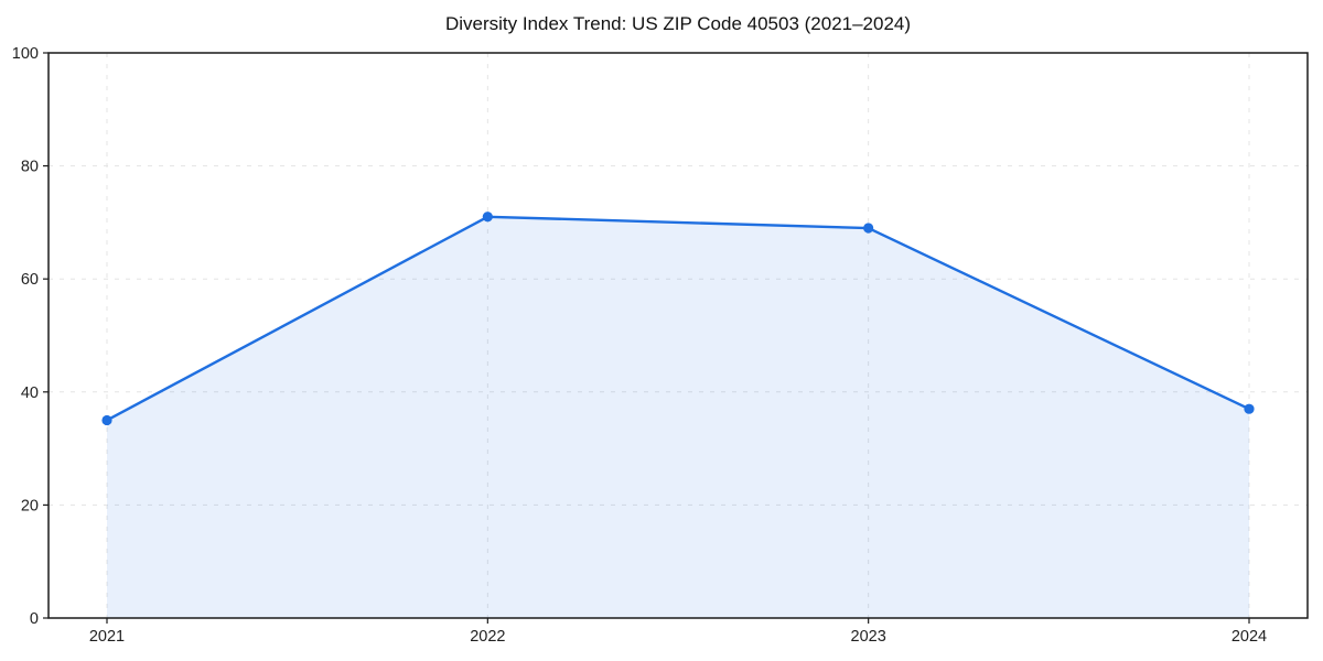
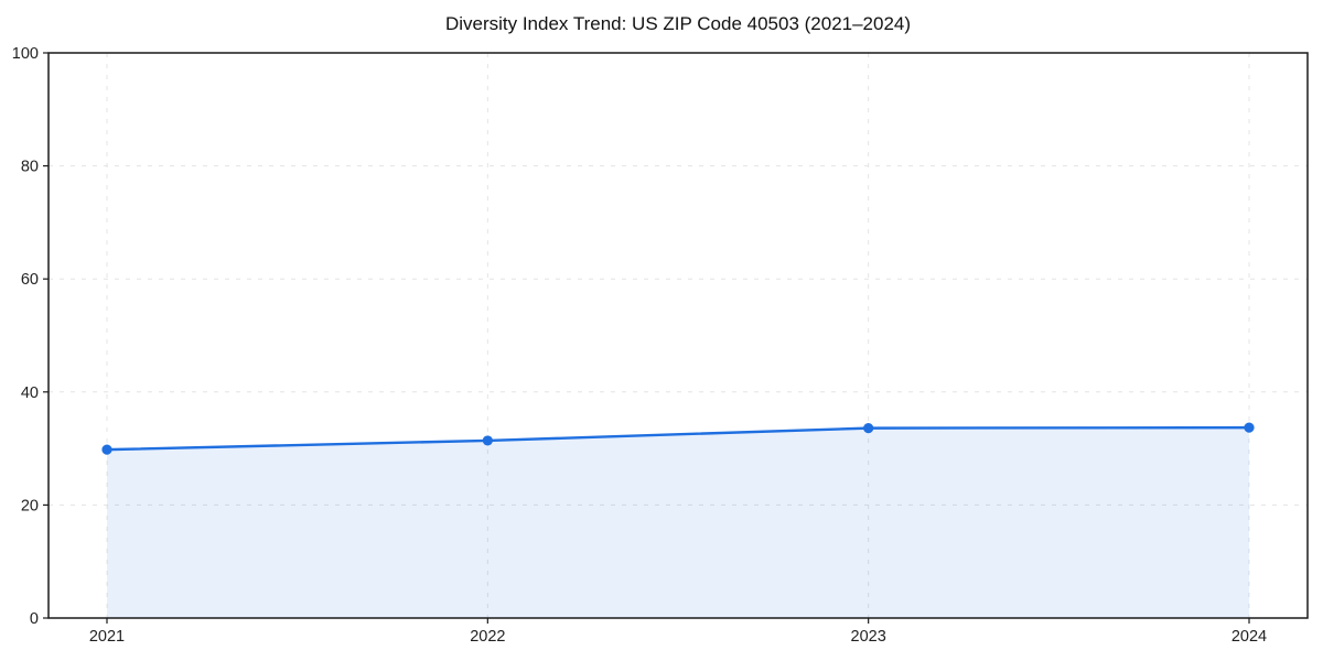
2021: 35 -> 30
2022: 71 -> 31
2023: 69 -> 34
2024: 37 -> 34
